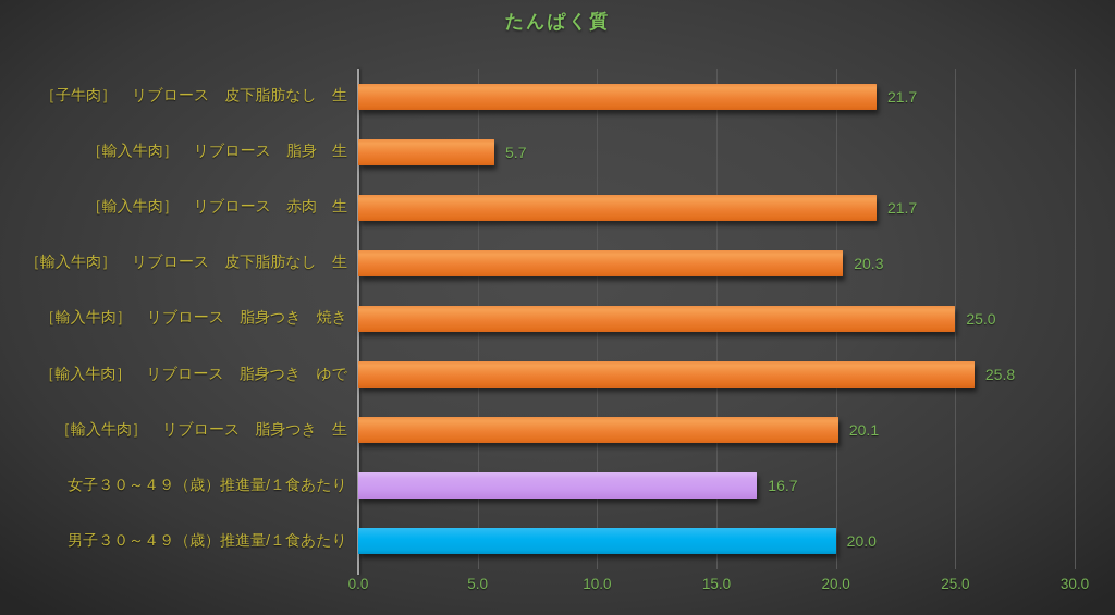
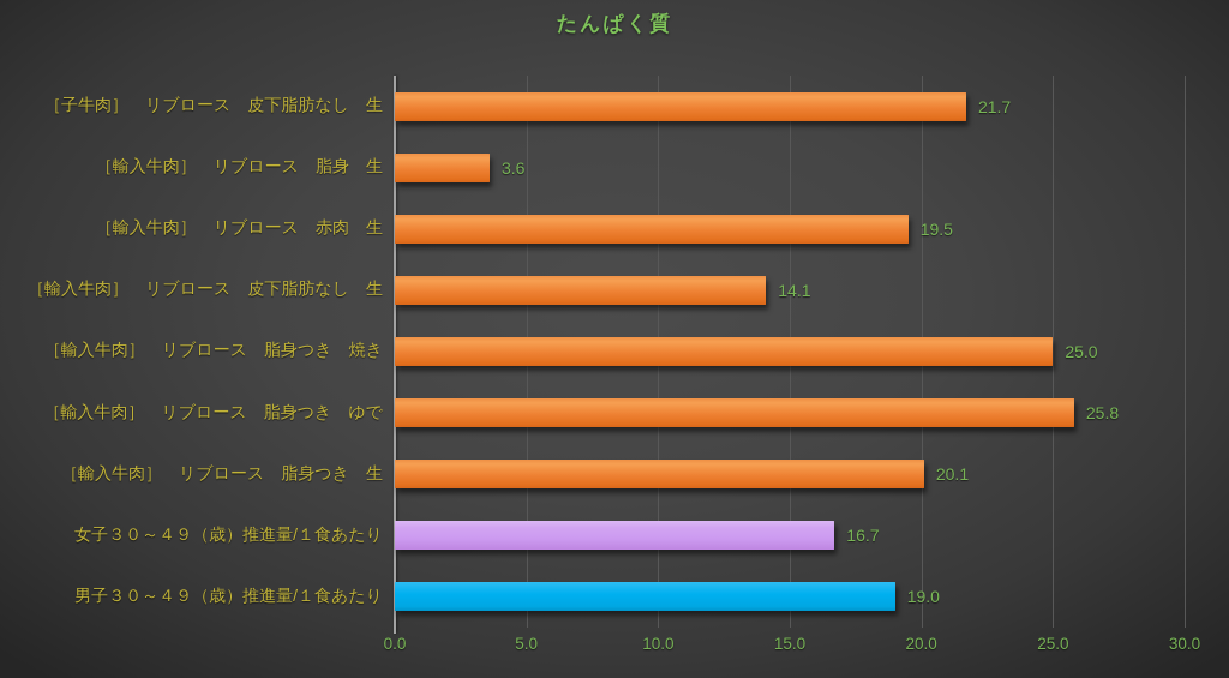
［輸入牛肉］ リブロース 脂身 生: 5.7 -> 3.6
［輸入牛肉］ リブロース 赤肉 生: 21.7 -> 19.5
［輸入牛肉］ リブロース 皮下脂肪なし 生: 20.3 -> 14.1
男子３０～４９（歳）推進量/１食あたり: 20.0 -> 19.0
